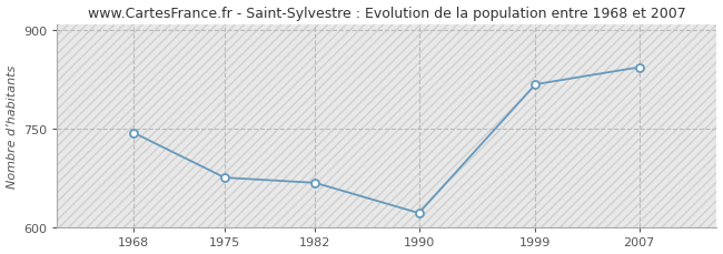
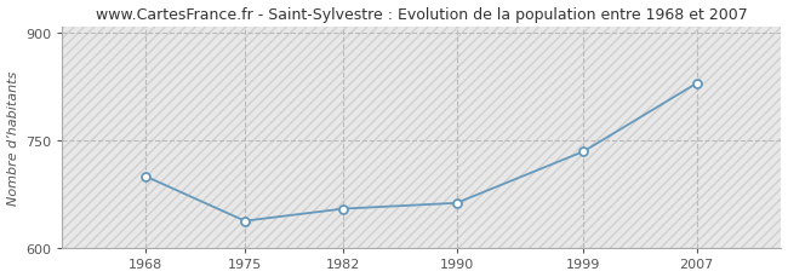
1968: 744 -> 700
1975: 676 -> 638
1982: 668 -> 655
1990: 622 -> 663
1999: 818 -> 735
2007: 844 -> 830
